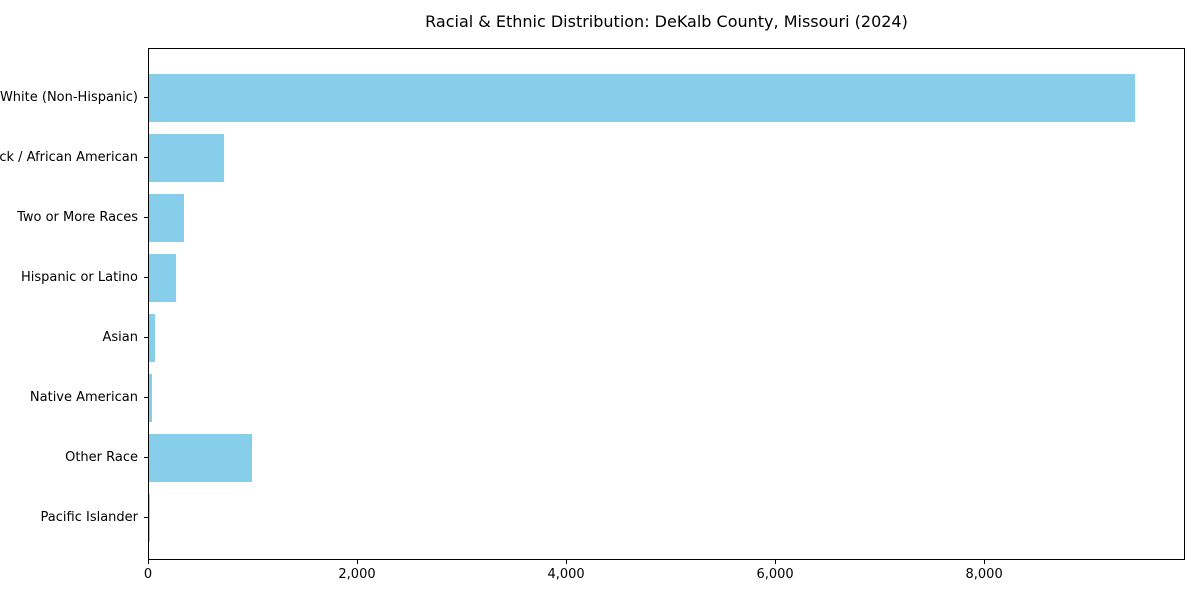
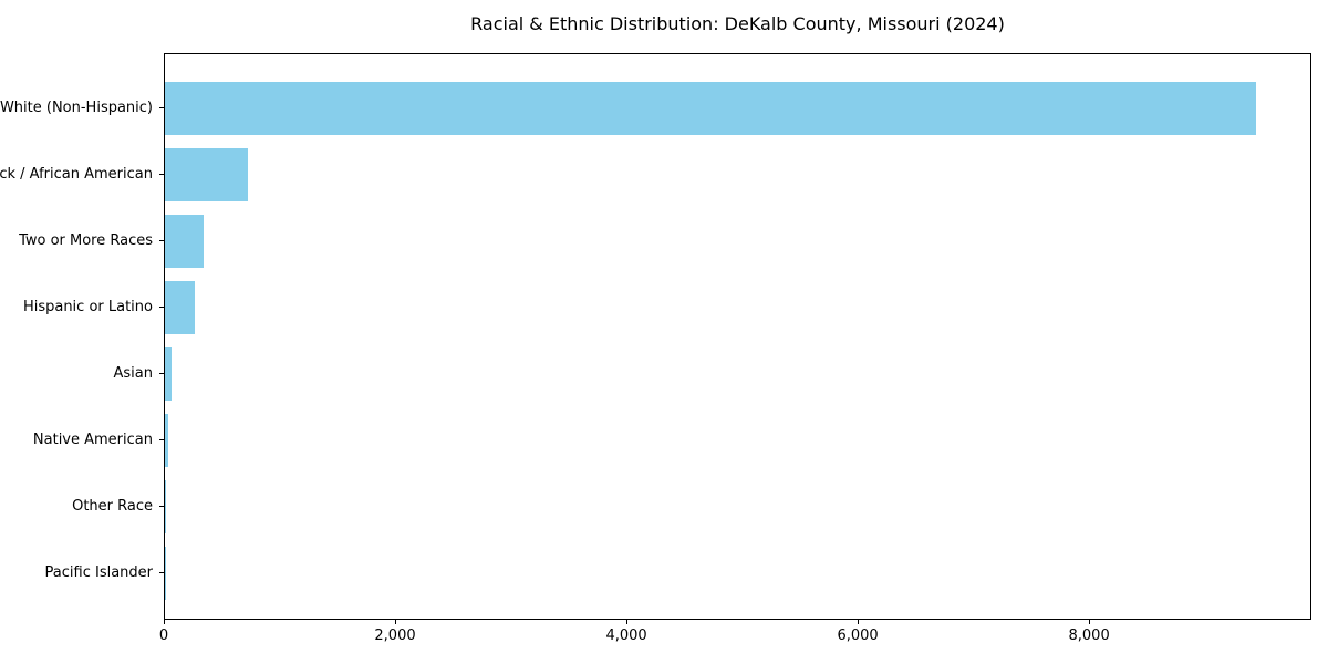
Other Race: 990 -> 10
